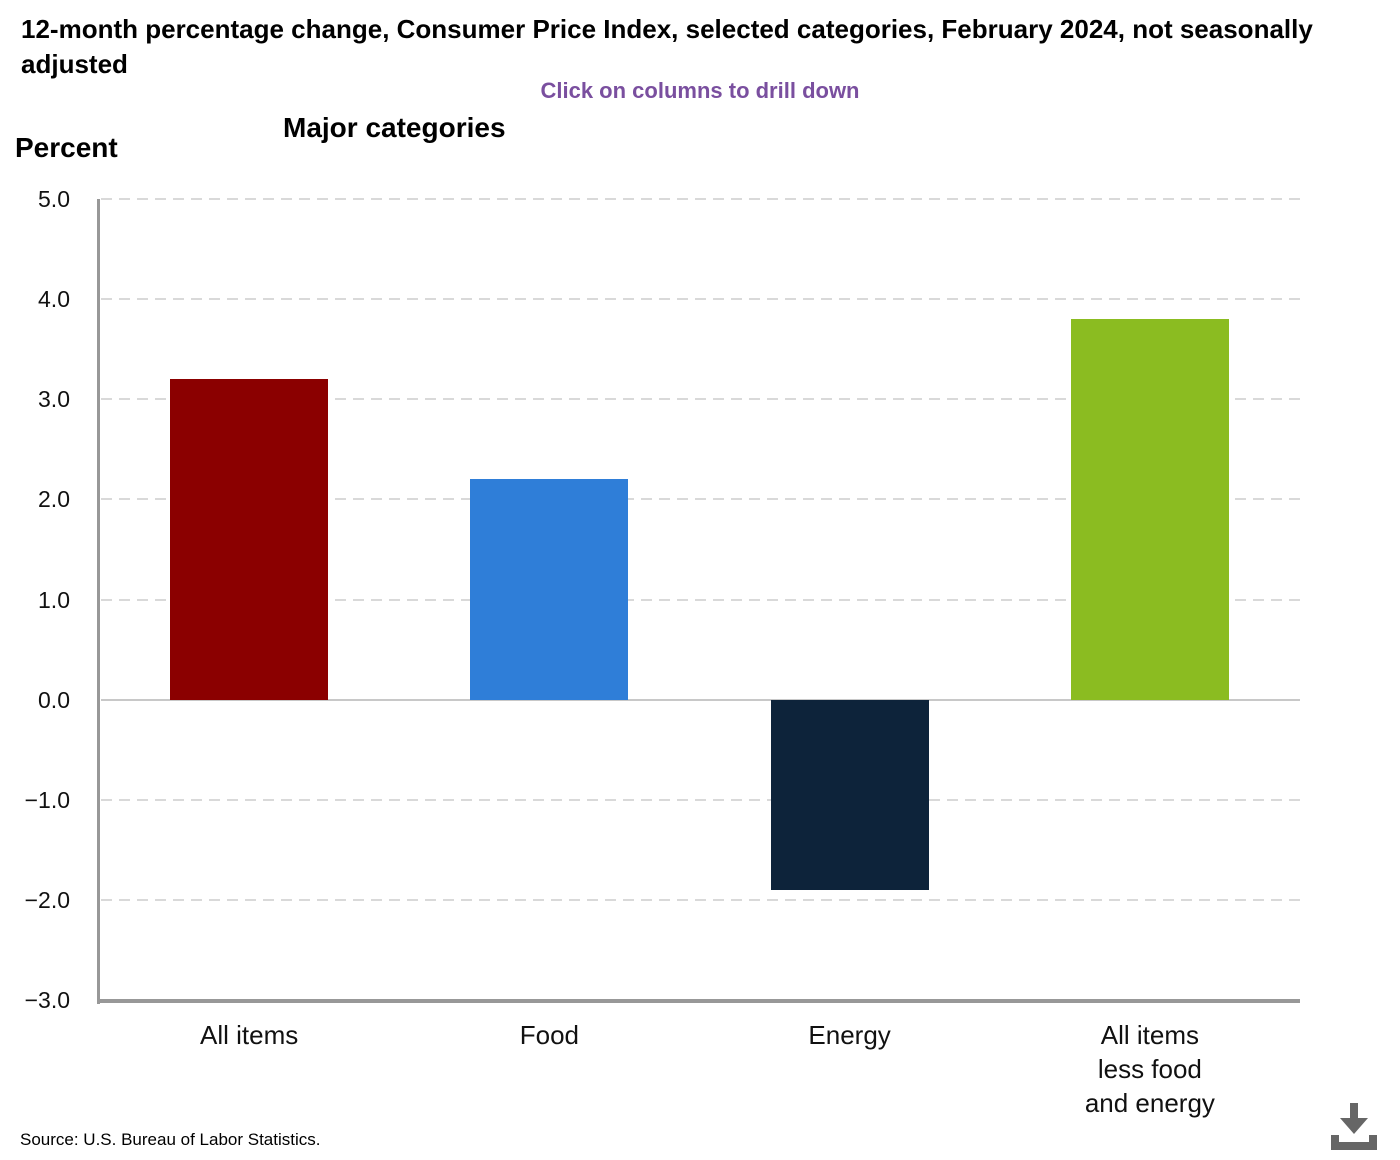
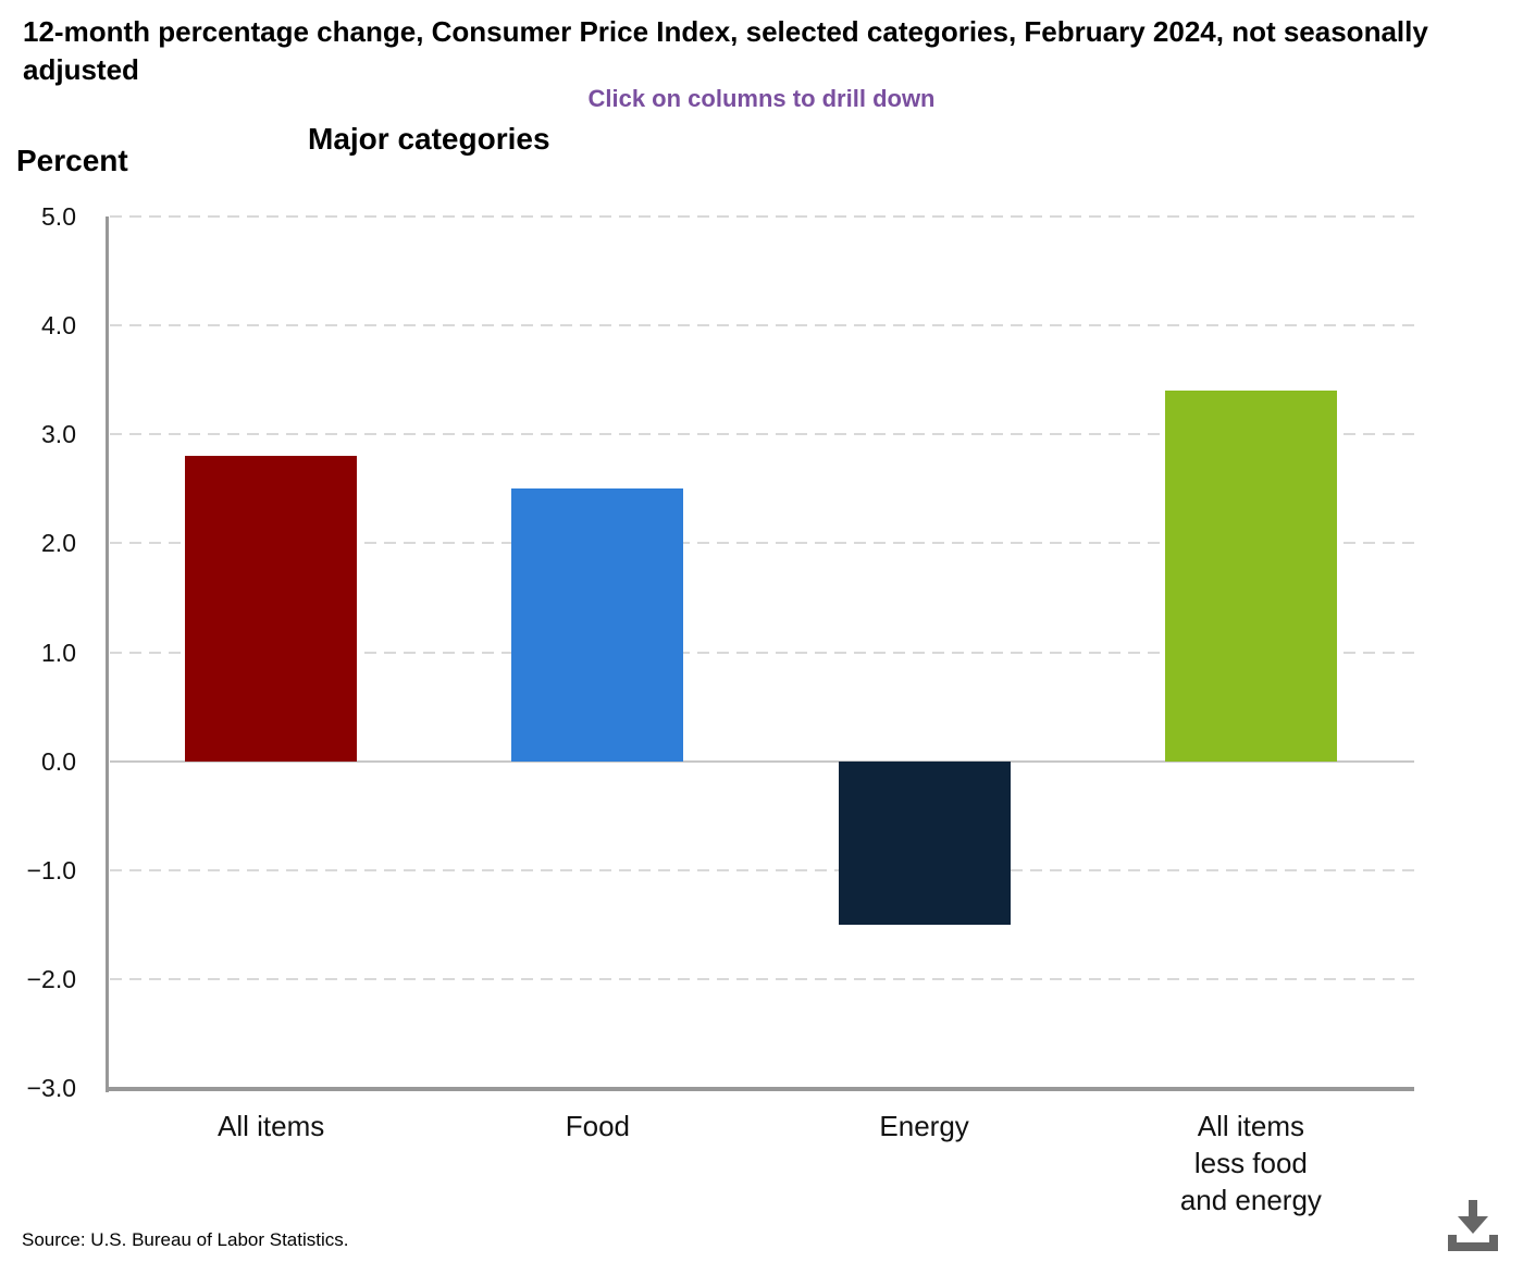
All items: 3.2 -> 2.8
Food: 2.2 -> 2.5
Energy: -1.9 -> -1.5
All items less food and energy: 3.8 -> 3.4
